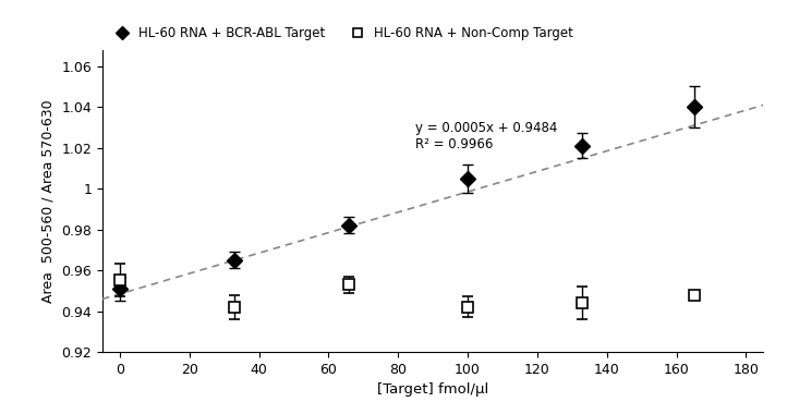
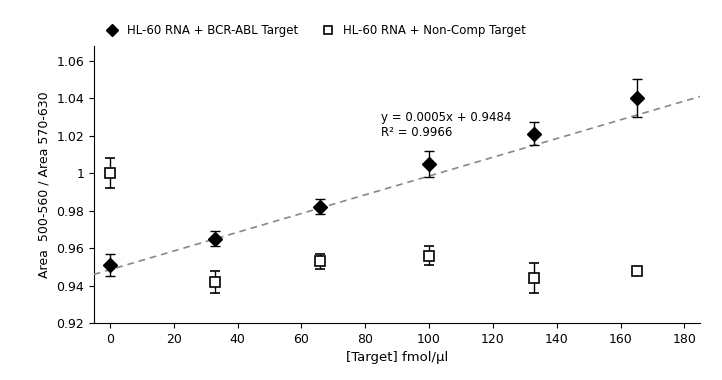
HL-60 RNA + Non-Comp Target/0: 0.955 -> 1.000
HL-60 RNA + Non-Comp Target/100: 0.942 -> 0.956
